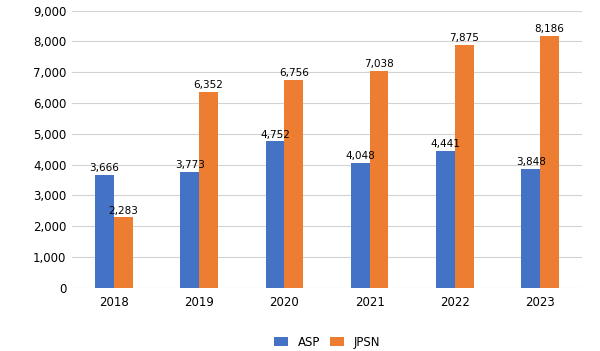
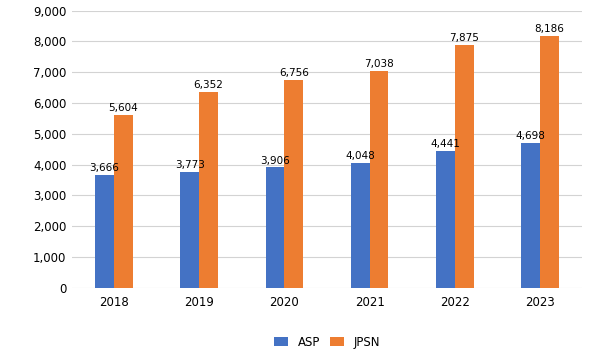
JPSN/2018: 2,283 -> 5,604
ASP/2020: 4,752 -> 3,906
ASP/2023: 3,848 -> 4,698
